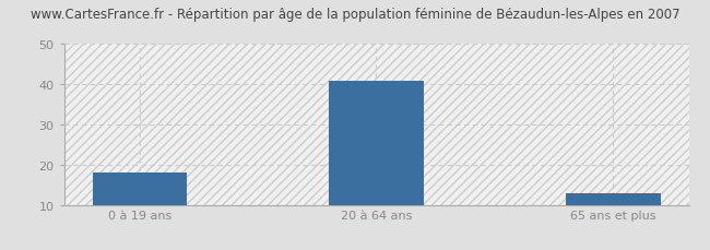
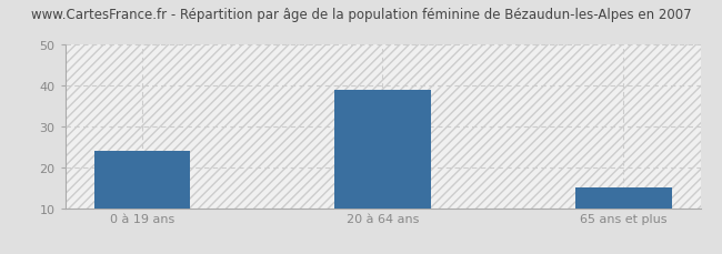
0 à 19 ans: 18 -> 24
20 à 64 ans: 41 -> 39
65 ans et plus: 13 -> 15
